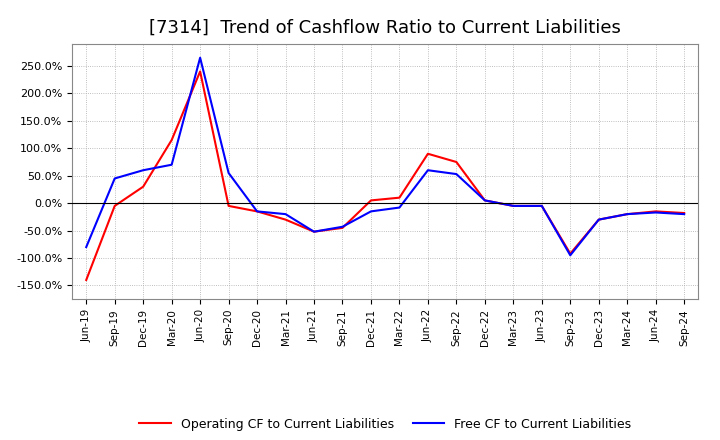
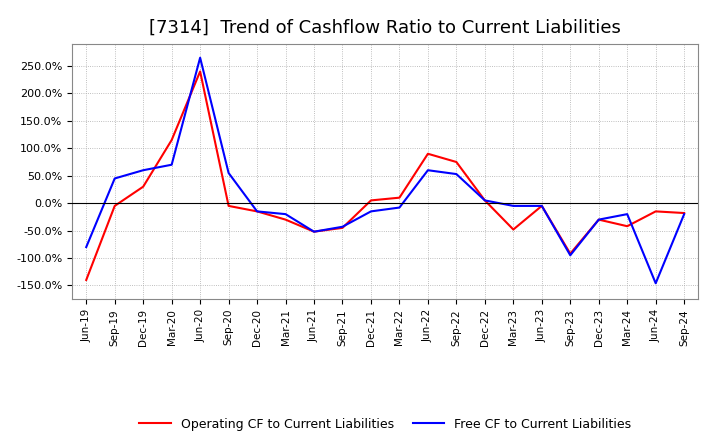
Operating CF to Current Liabilities/Mar-23: -5% -> -48%
Operating CF to Current Liabilities/Mar-24: -20% -> -42%
Free CF to Current Liabilities/Jun-24: -17% -> -146%
